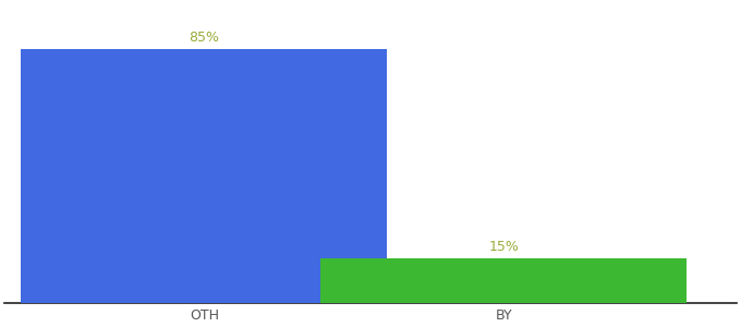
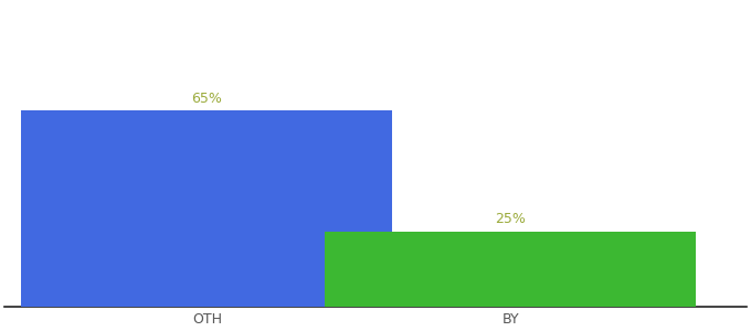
OTH: 85% -> 65%
BY: 15% -> 25%
